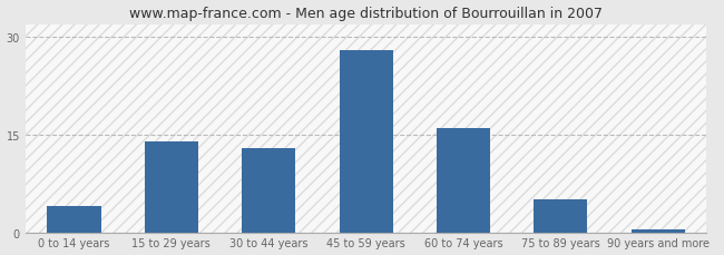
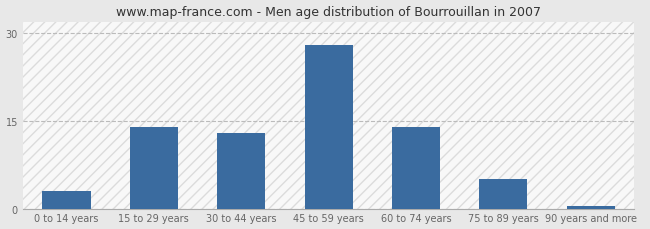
0 to 14 years: 4.0 -> 3.0
60 to 74 years: 16.0 -> 14.0
